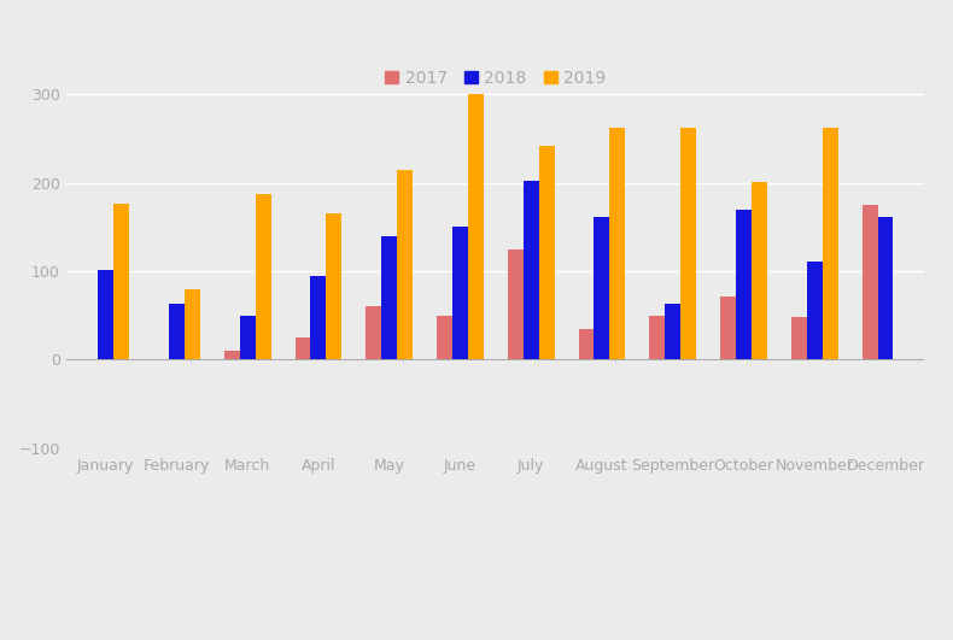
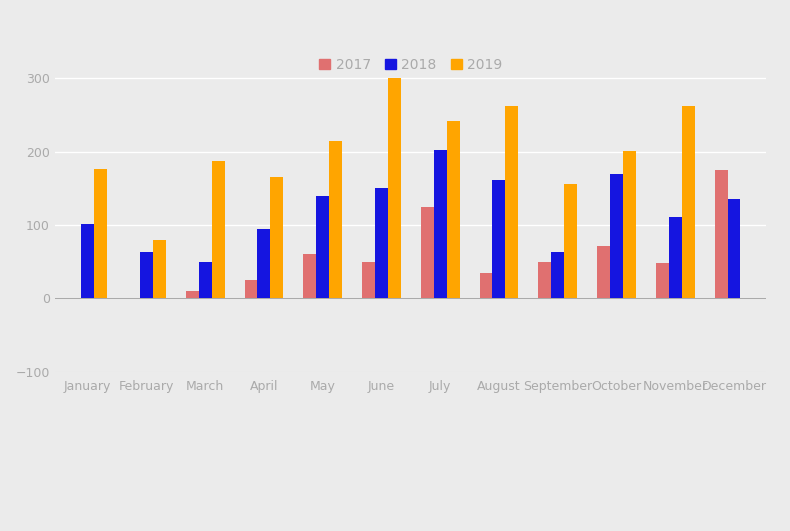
2019/September: 262 -> 156
2018/December: 161 -> 136
